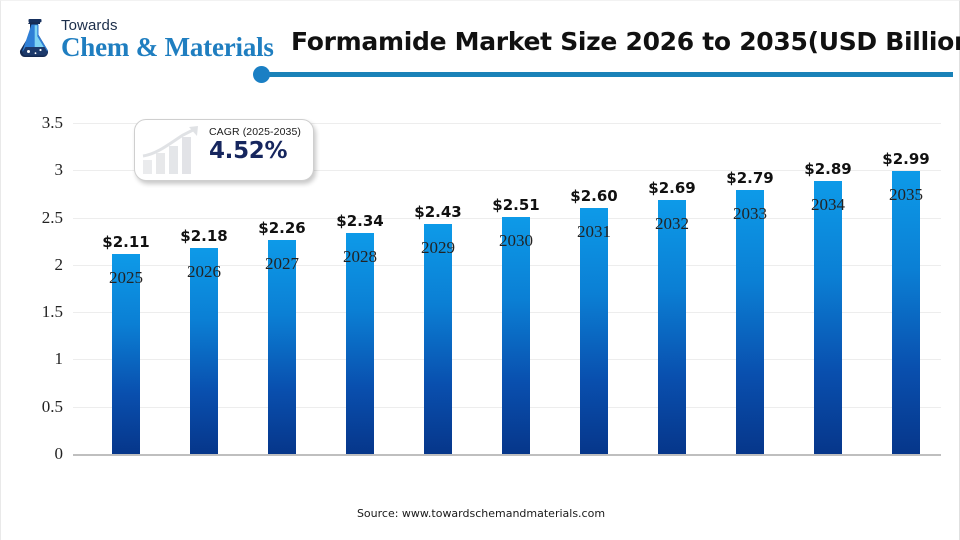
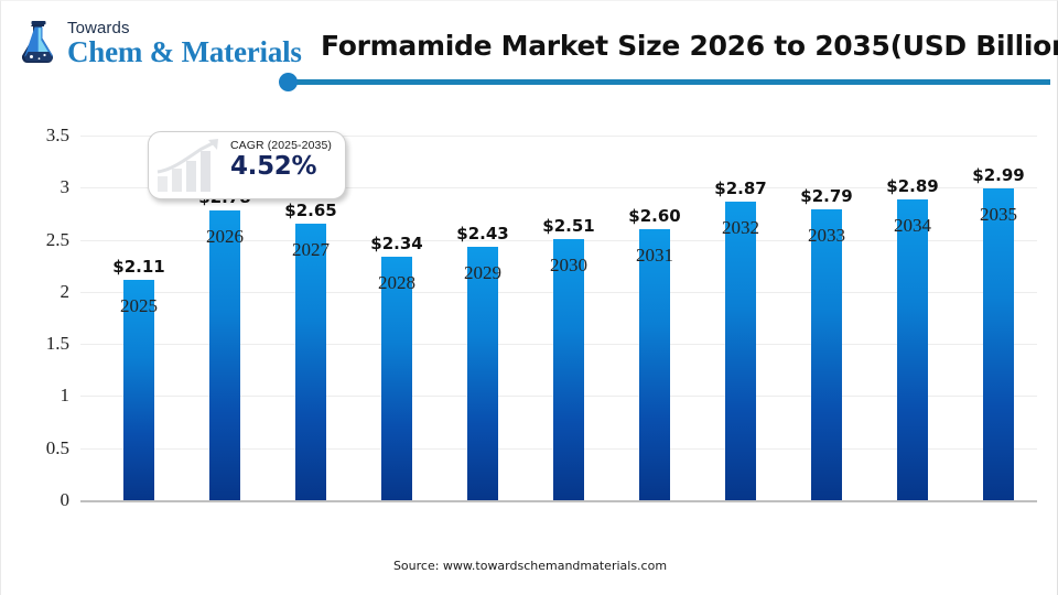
2026: $2.18 -> $2.78
2027: $2.26 -> $2.65
2032: $2.69 -> $2.87
